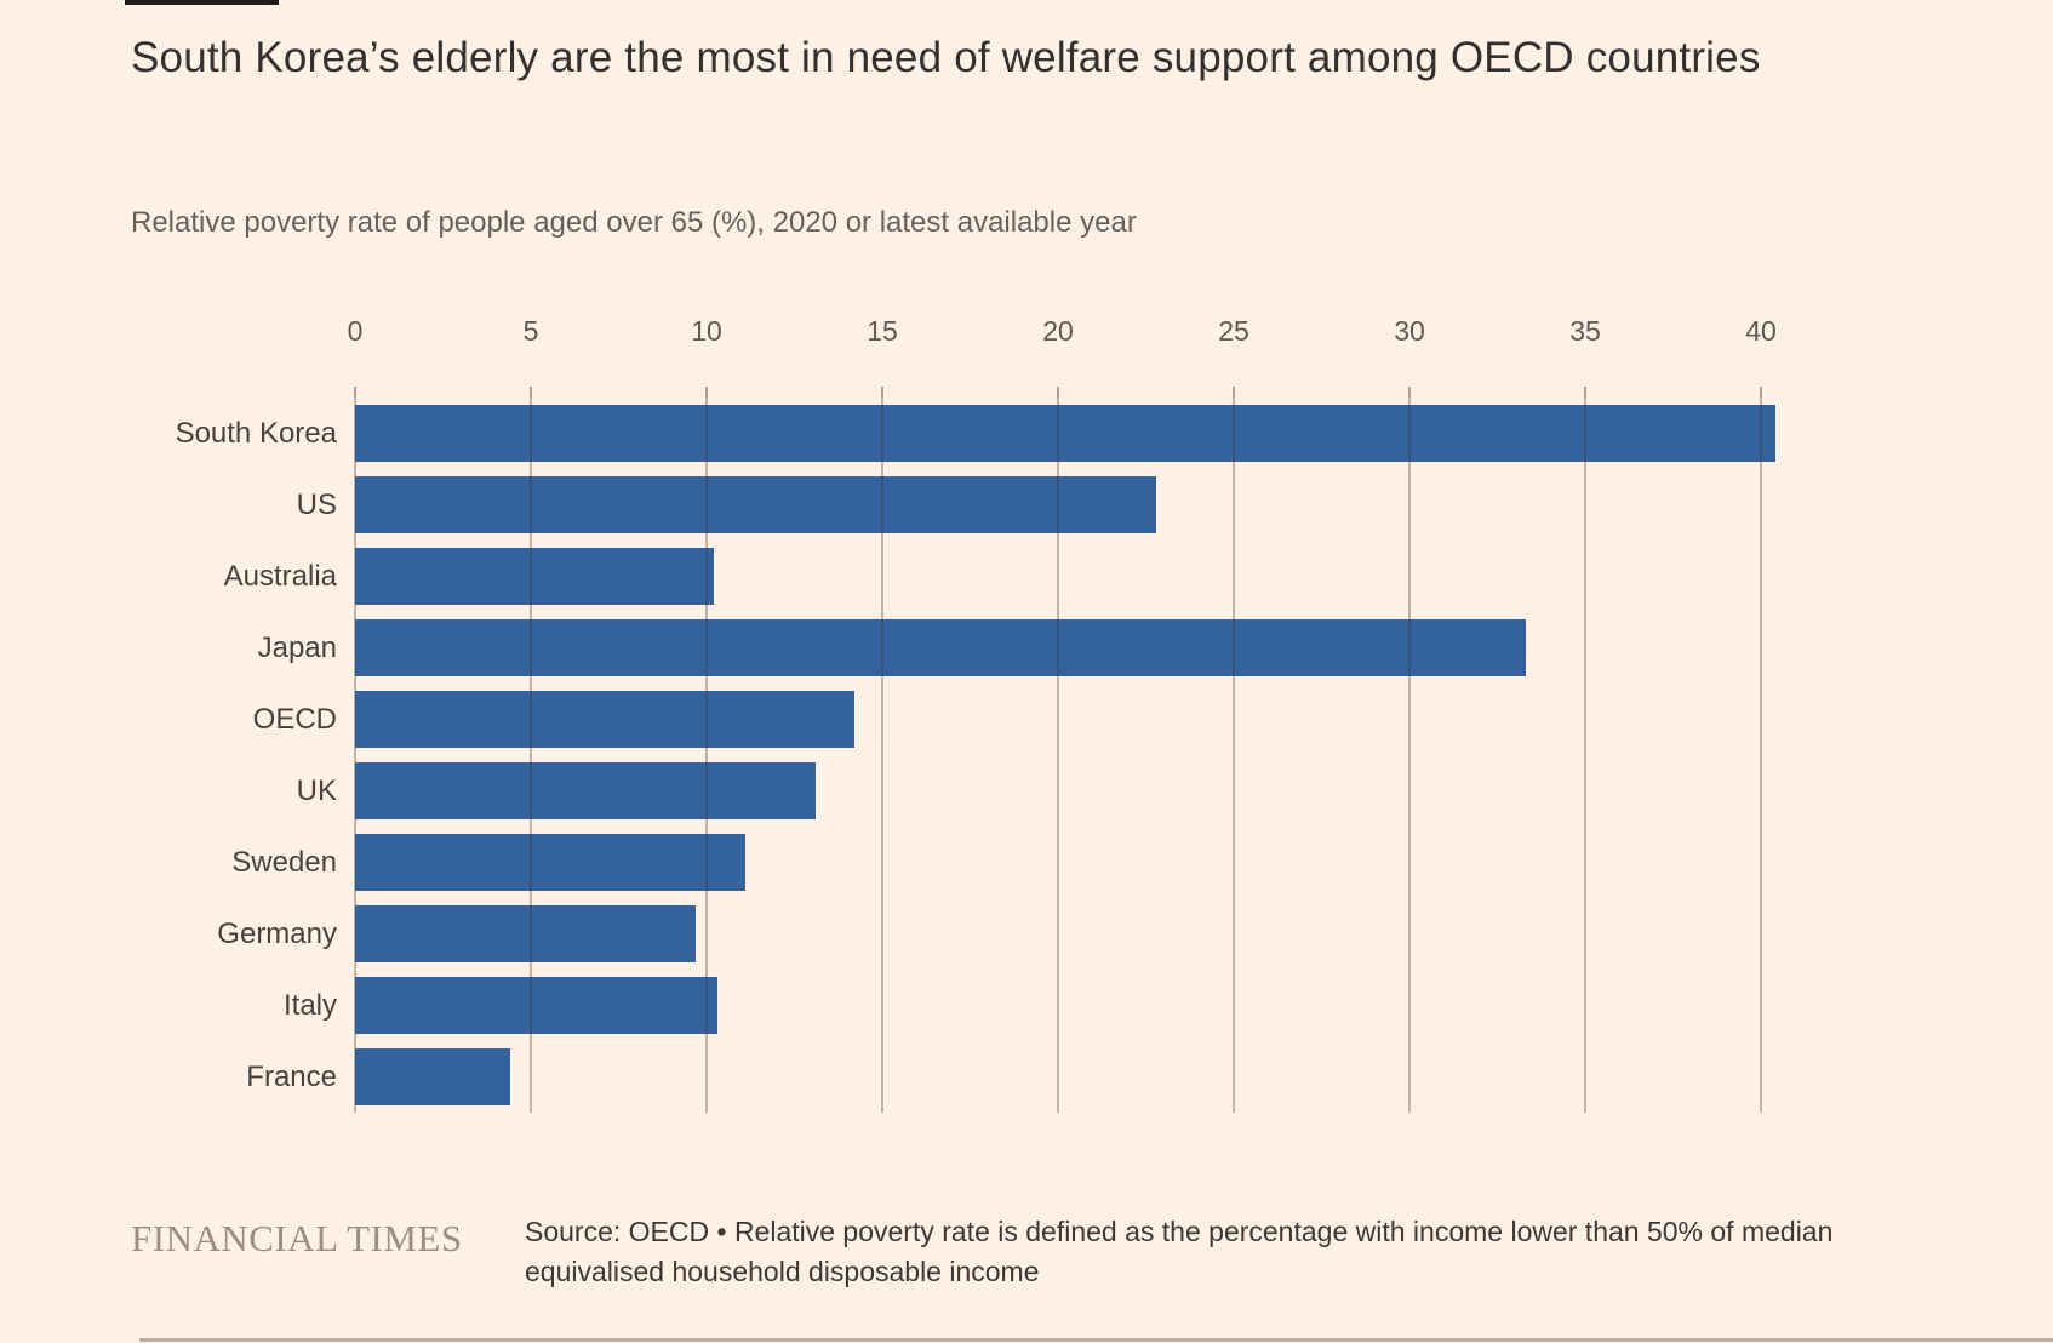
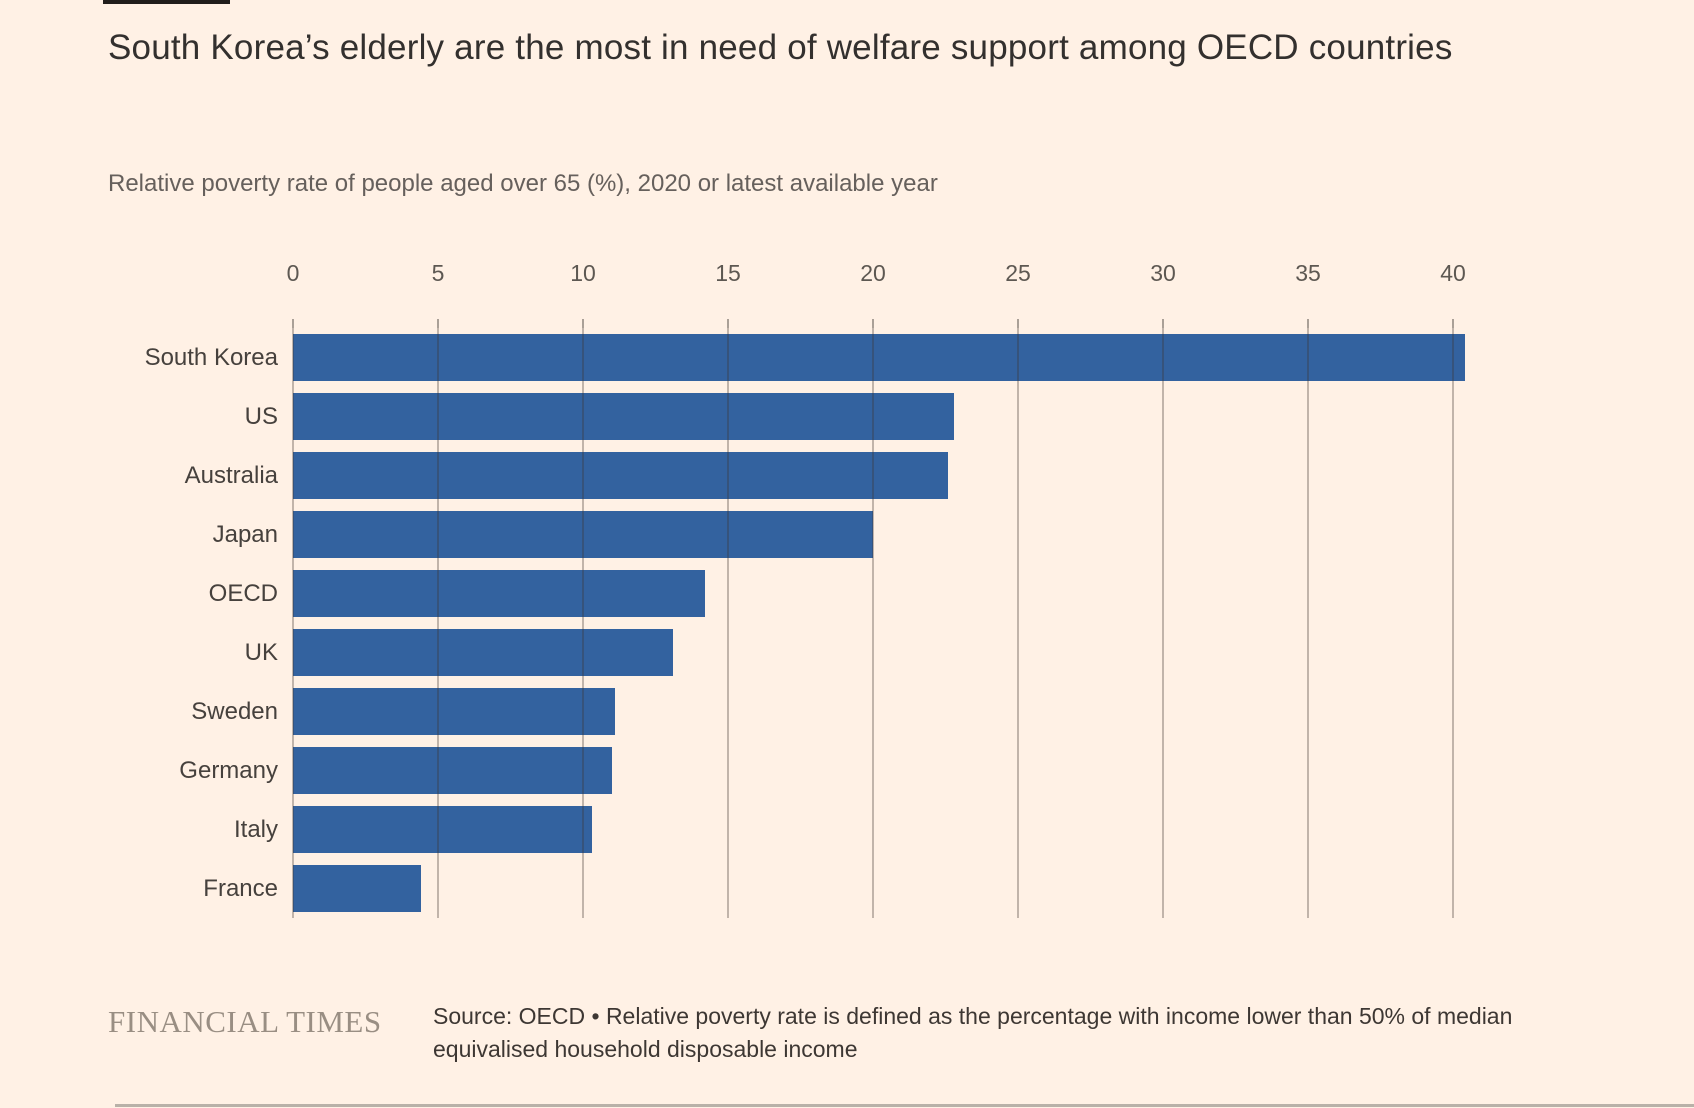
Australia: 10.2 -> 22.6
Japan: 33.3 -> 20.0
Germany: 9.7 -> 11.0
